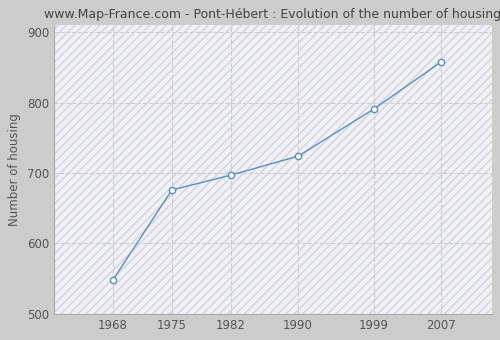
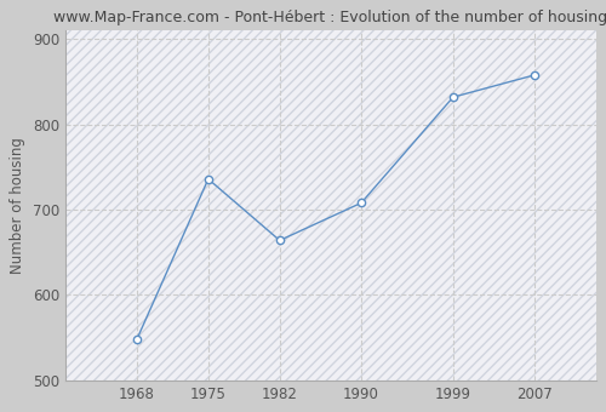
1975: 676 -> 736
1982: 697 -> 664
1990: 724 -> 708
1999: 791 -> 832
